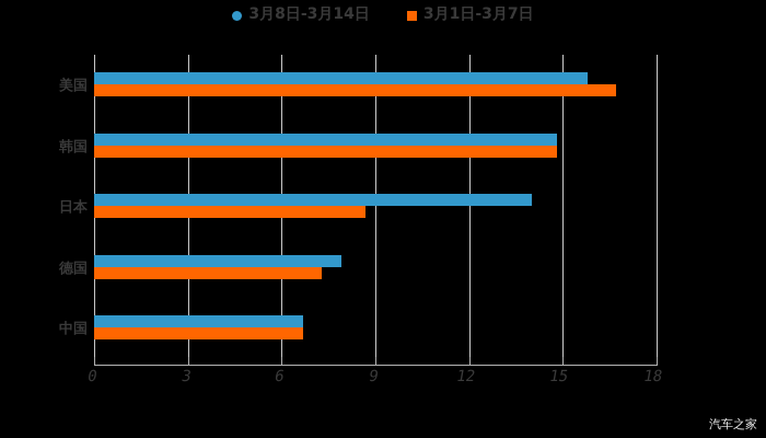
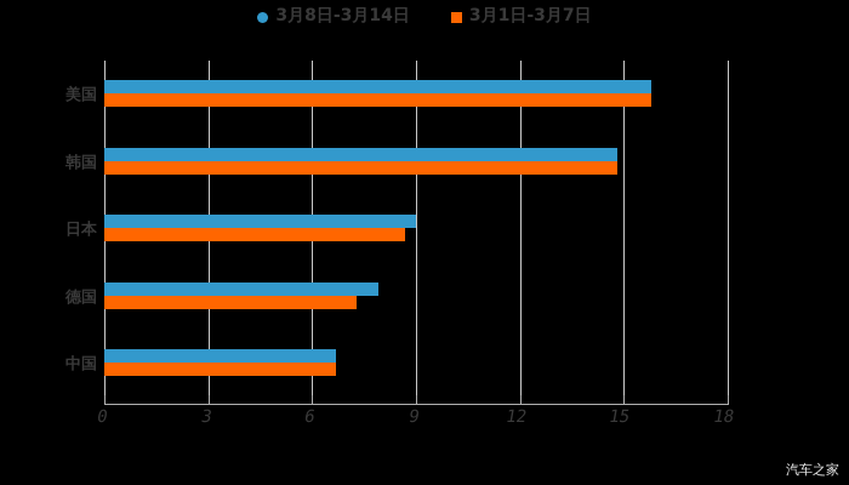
3月1日-3月7日/美国: 16.7 -> 15.8
3月8日-3月14日/日本: 14.0 -> 9.0
